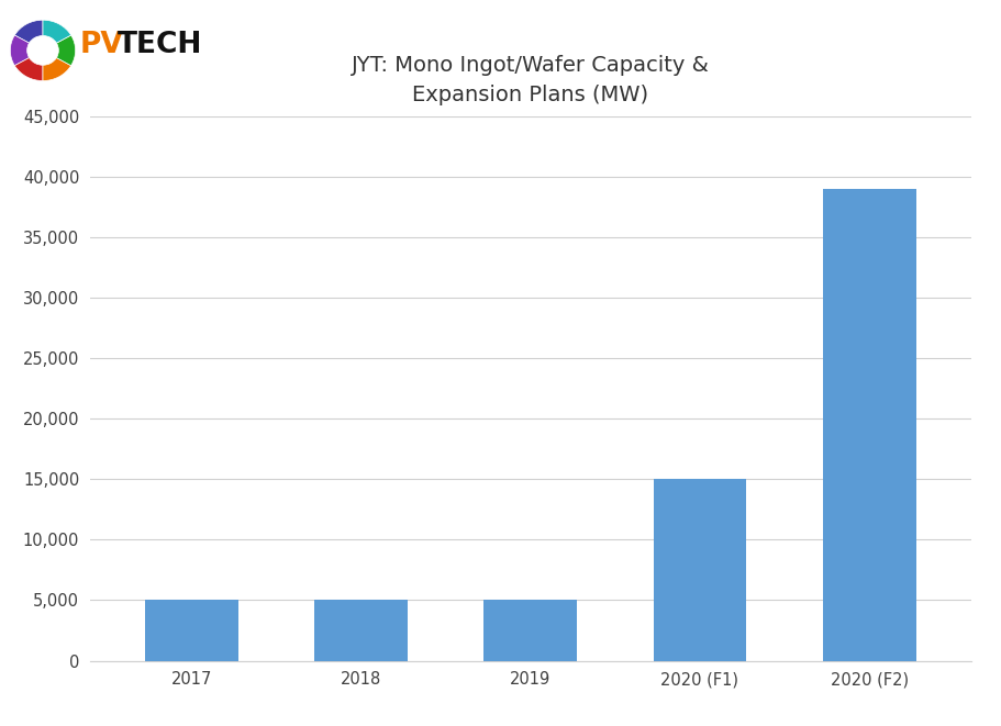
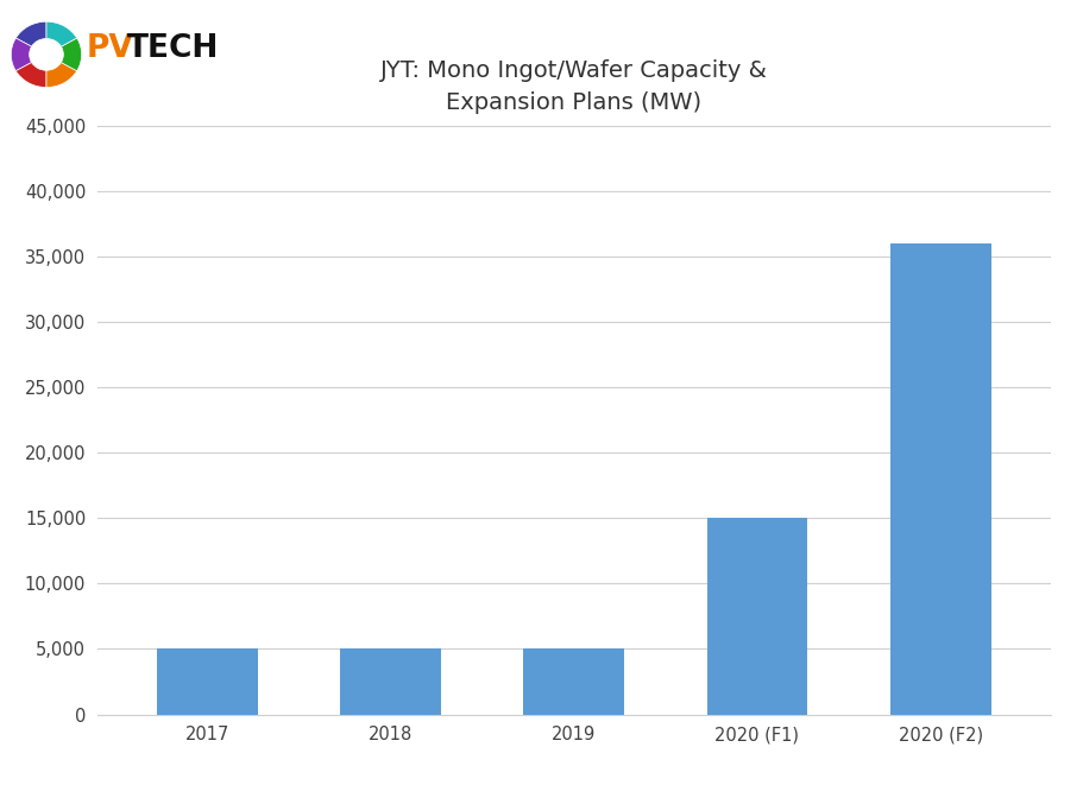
2020 (F2): 39,000 -> 36,000
